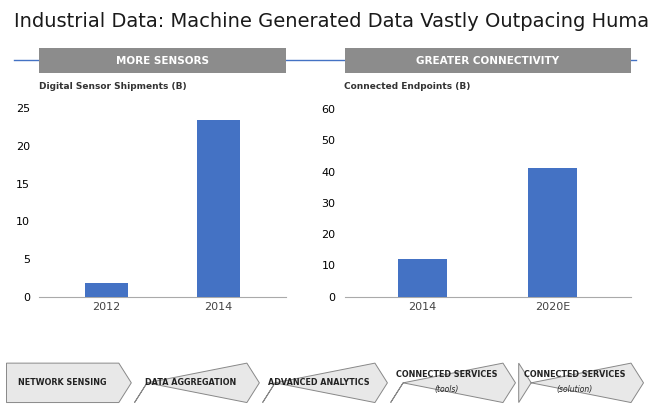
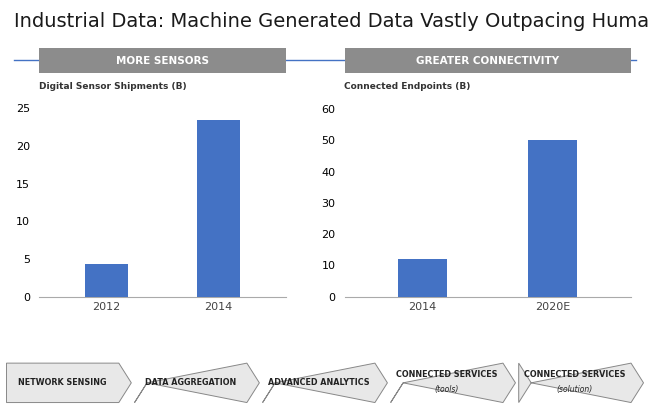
2012: 1.8 -> 4.3
2020E: 41 -> 50
